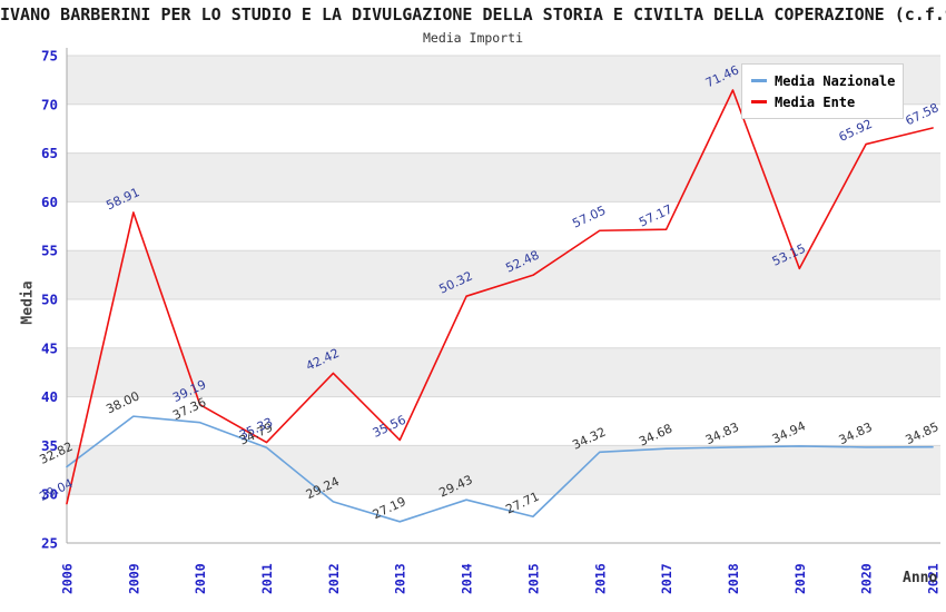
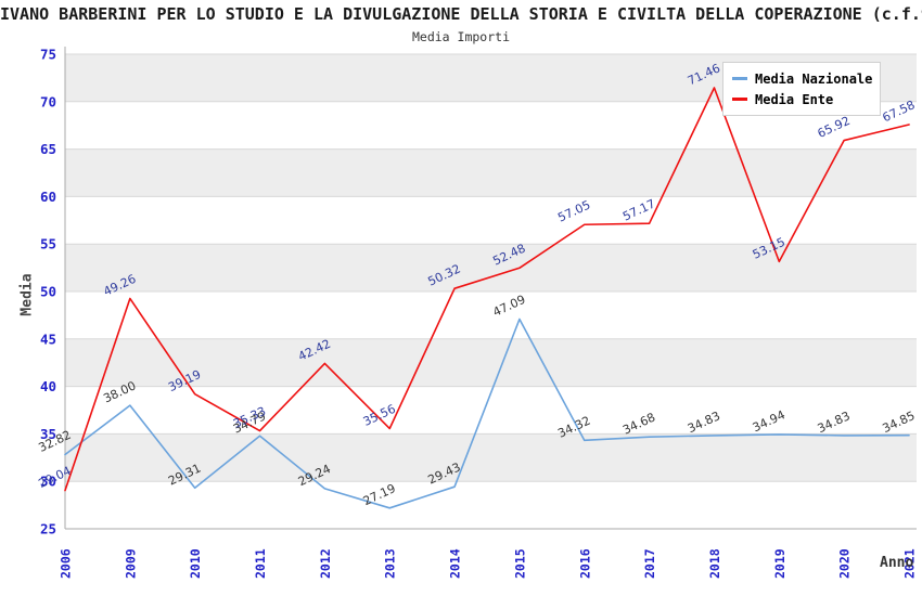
Media Ente/2009: 58.91 -> 49.26
Media Nazionale/2010: 37.36 -> 29.31
Media Nazionale/2015: 27.71 -> 47.09
